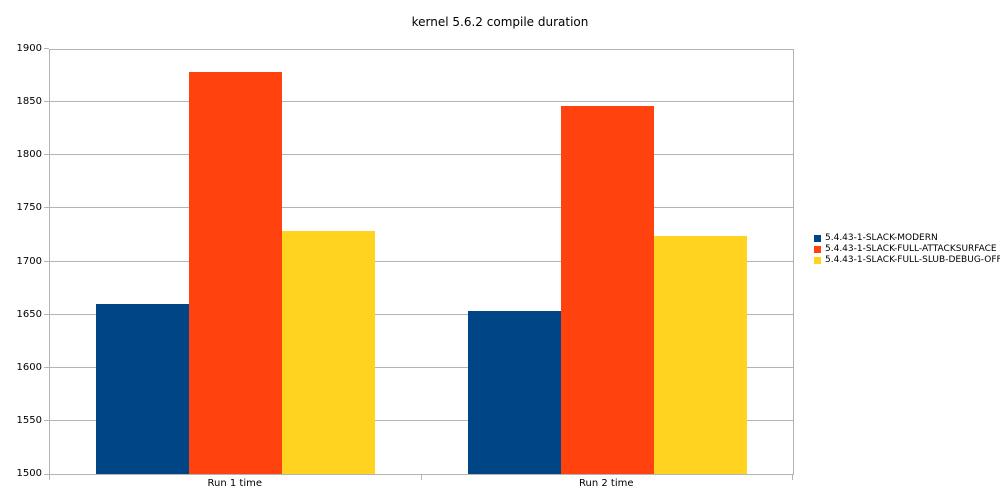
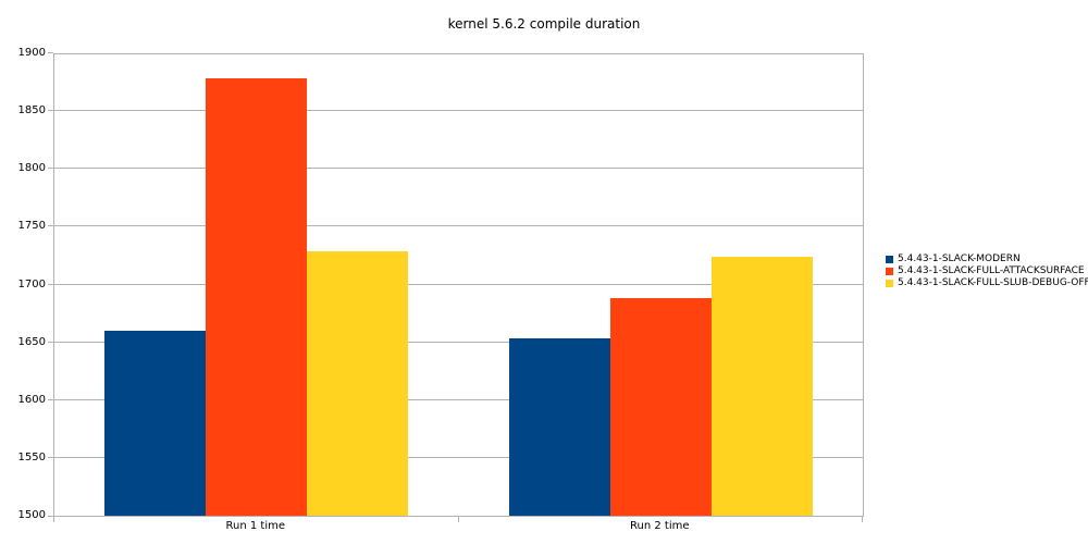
5.4.43-1-SLACK-FULL-ATTACKSURFACE/Run 2 time: 1846 -> 1688
